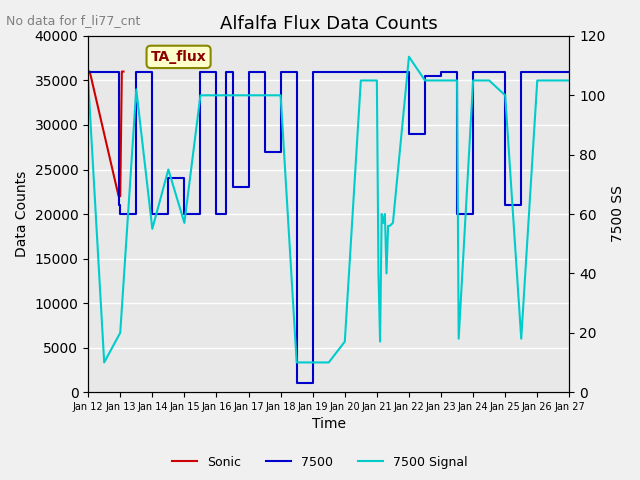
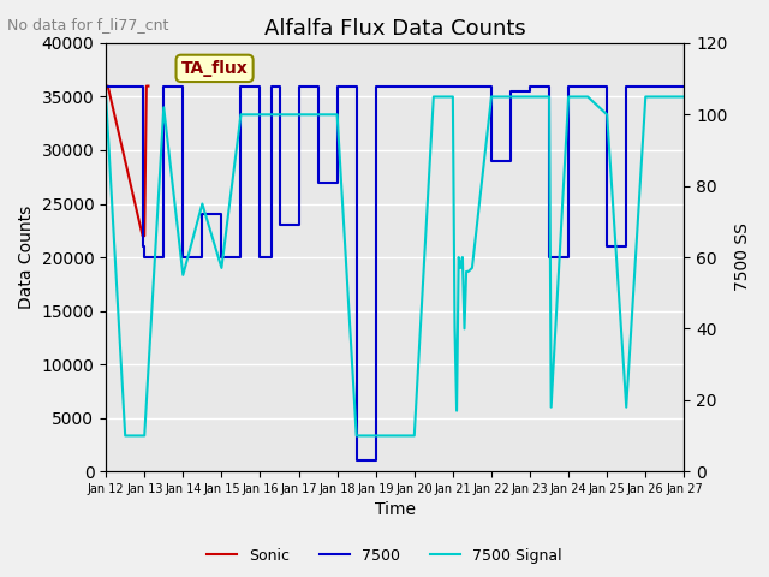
7500 Signal/Jan 13: 20 -> 10
7500 Signal/Jan 20: 17 -> 10
7500 Signal/Jan 22: 113 -> 105
